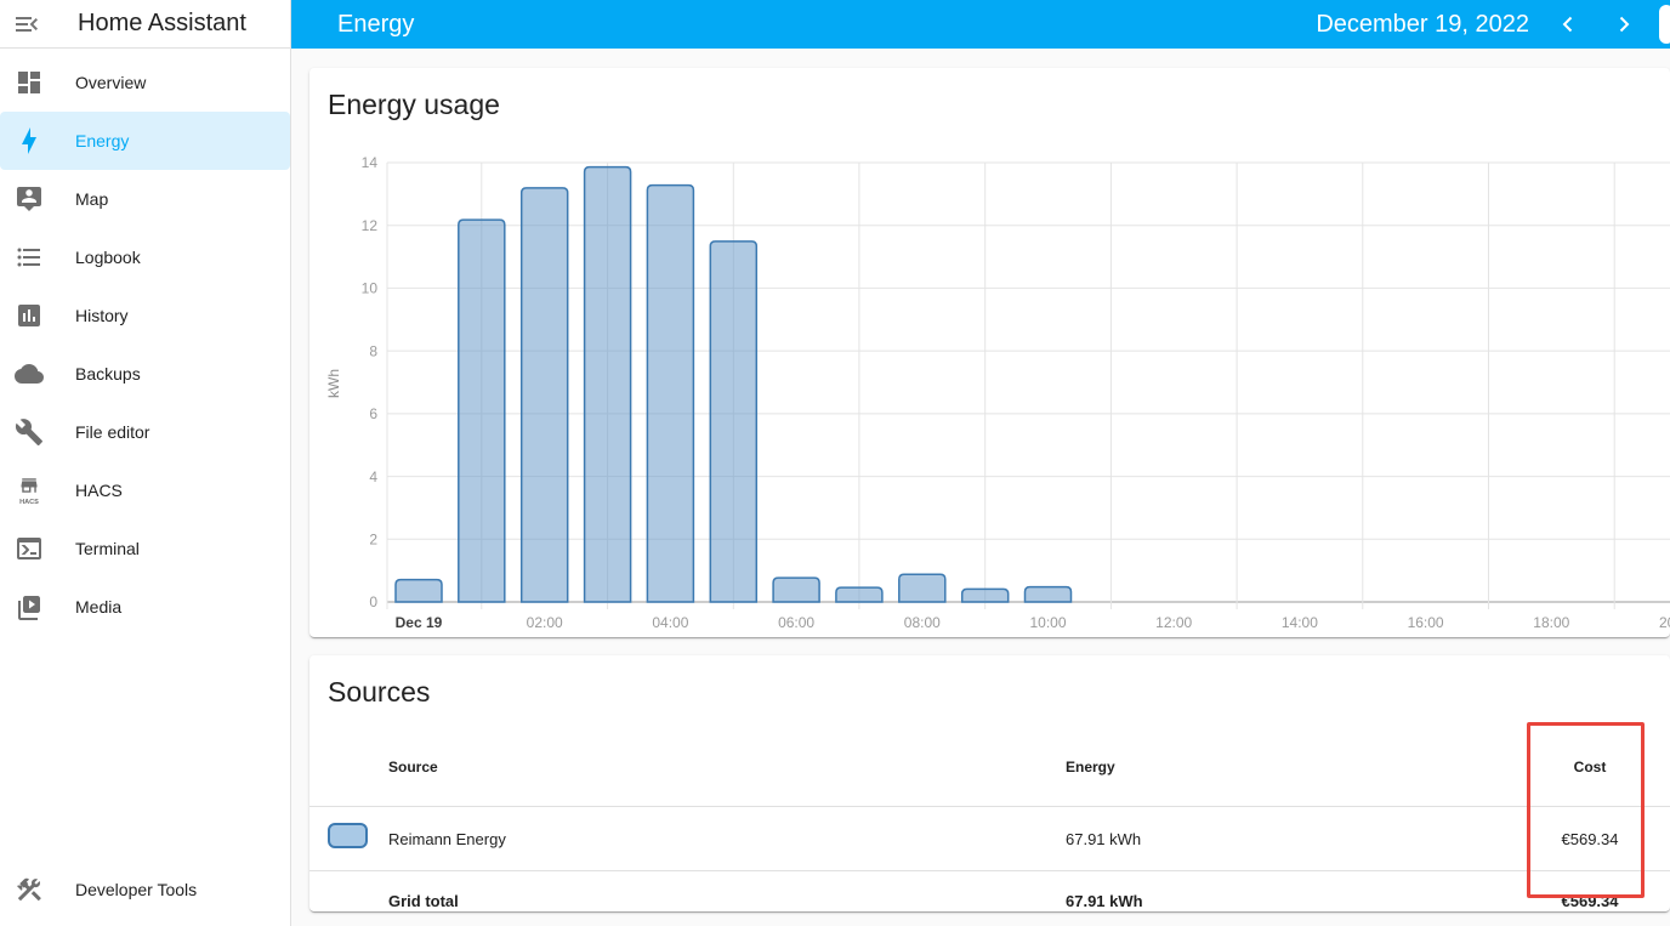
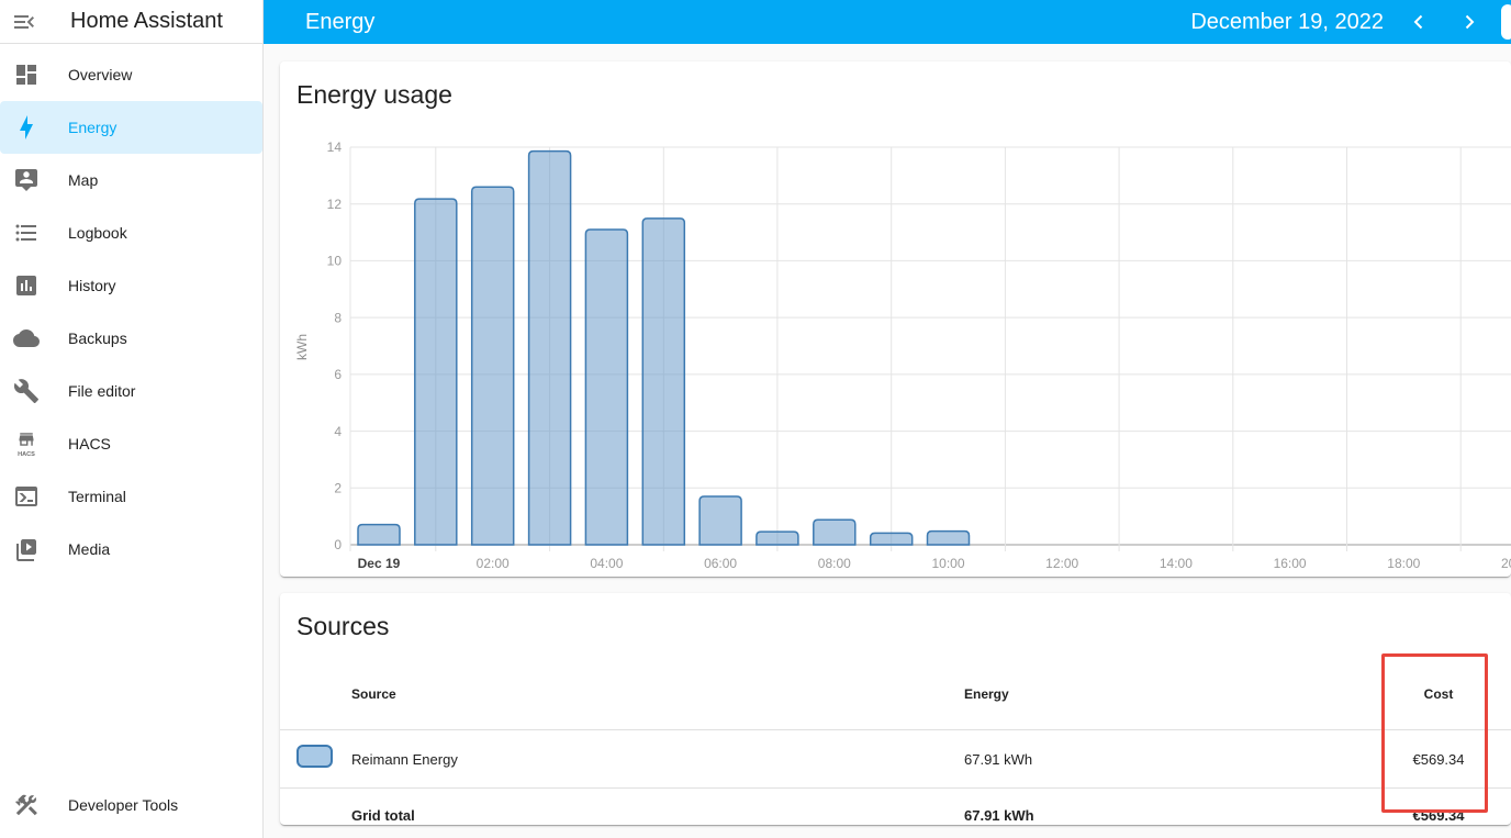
02:00: 13.2 -> 12.6
04:00: 13.3 -> 11.1
06:00: 0.8 -> 1.7
